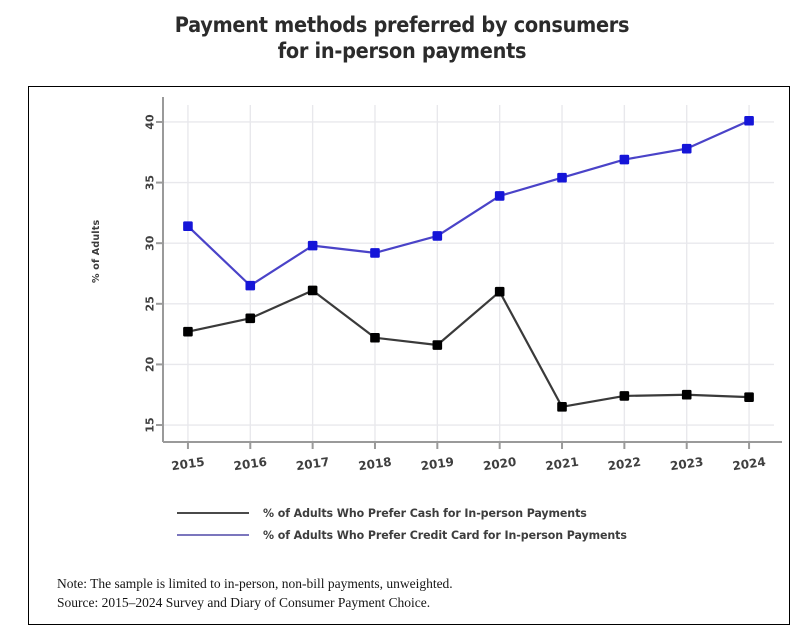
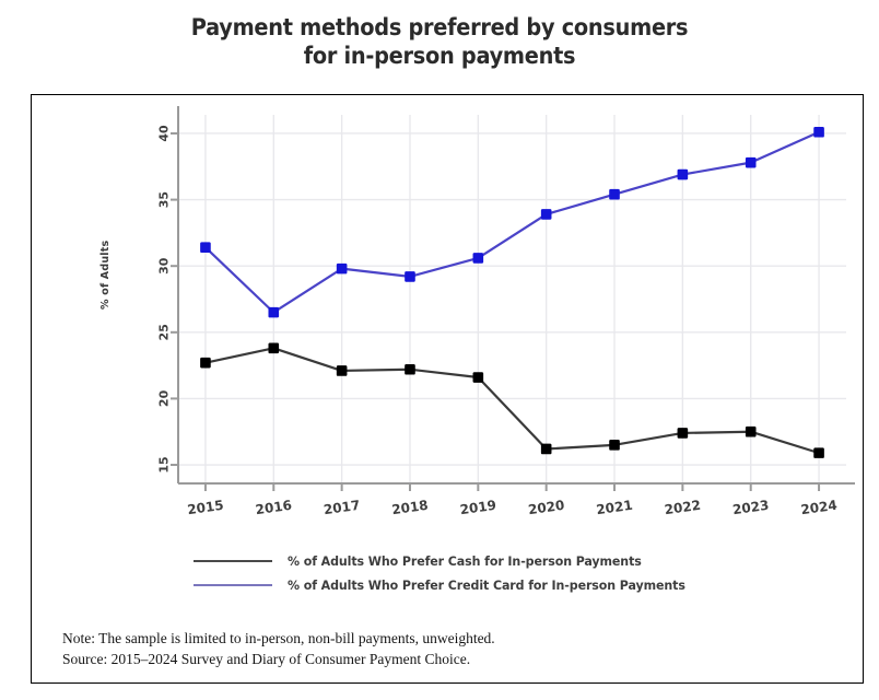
% of Adults Who Prefer Cash for In-person Payments/2017: 26.1 -> 22.1
% of Adults Who Prefer Cash for In-person Payments/2020: 26.0 -> 16.2
% of Adults Who Prefer Cash for In-person Payments/2024: 17.3 -> 15.9
